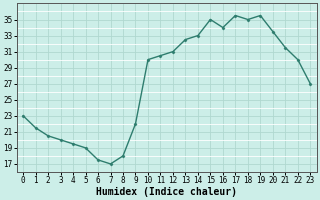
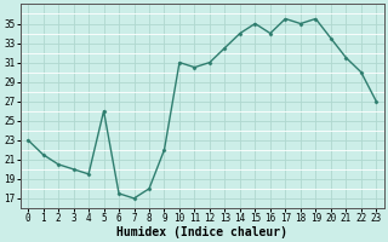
5: 19.0 -> 26.0
10: 30.0 -> 31.0
14: 33.0 -> 34.0
